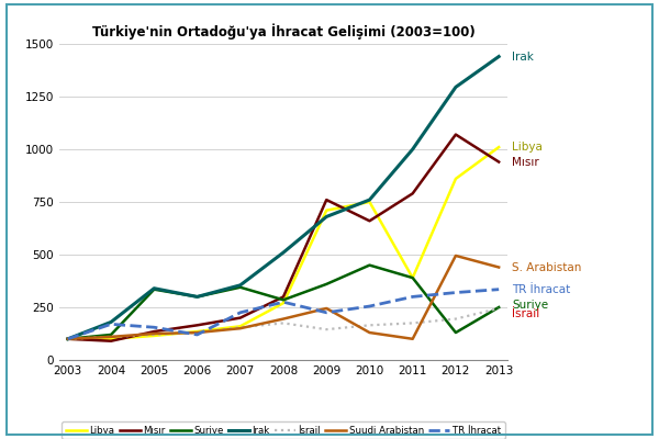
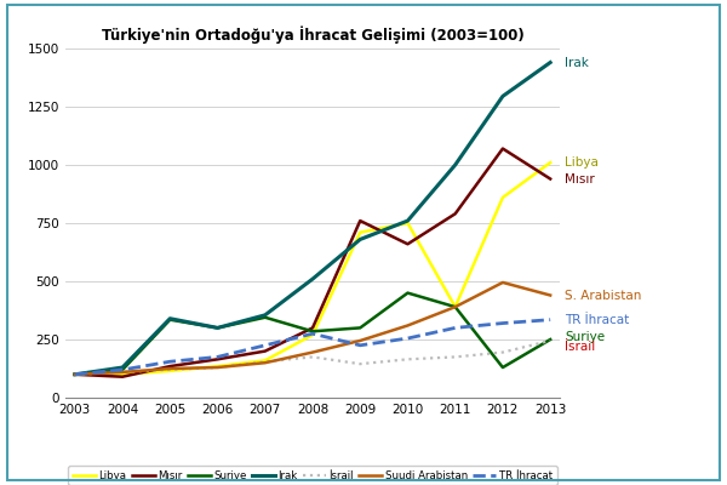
Irak/2004: 180 -> 130
TR İhracat/2004: 170 -> 120
TR İhracat/2006: 120 -> 180
Suriye/2009: 360 -> 300
Suudi Arabistan/2010: 130 -> 310
Suudi Arabistan/2011: 100 -> 390
